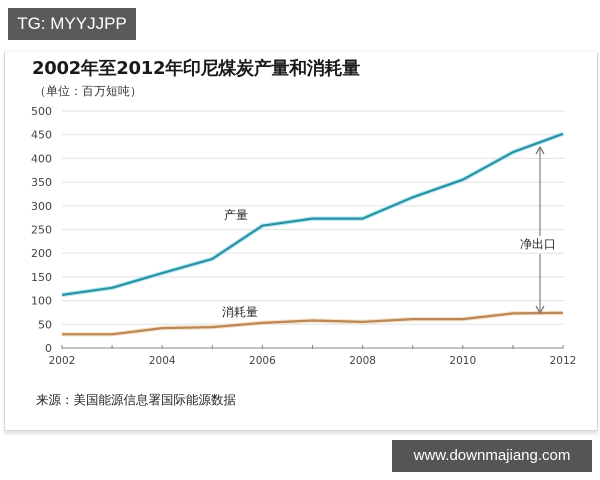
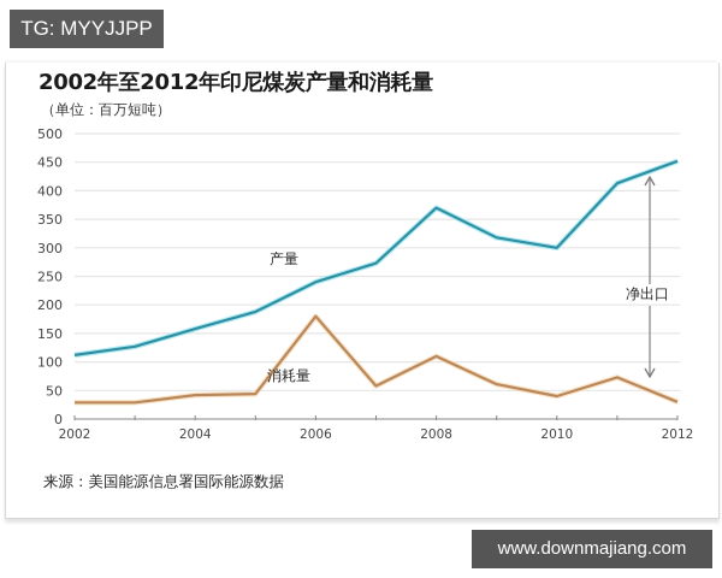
产量/2006: 260 -> 240
消耗量/2006: 50 -> 180
产量/2008: 270 -> 370
消耗量/2008: 60 -> 110
产量/2010: 360 -> 300
消耗量/2010: 60 -> 40
消耗量/2012: 70 -> 30
